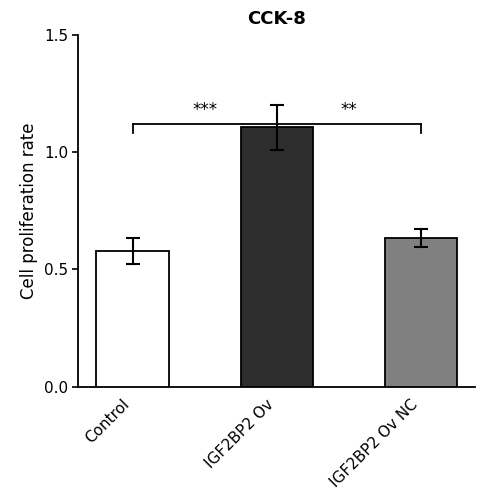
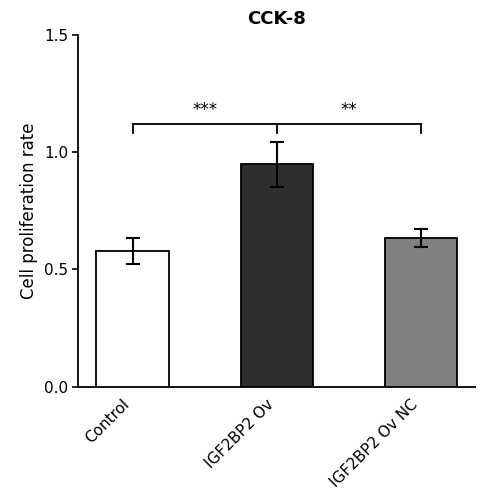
IGF2BP2 Ov: 1.105 -> 0.948
